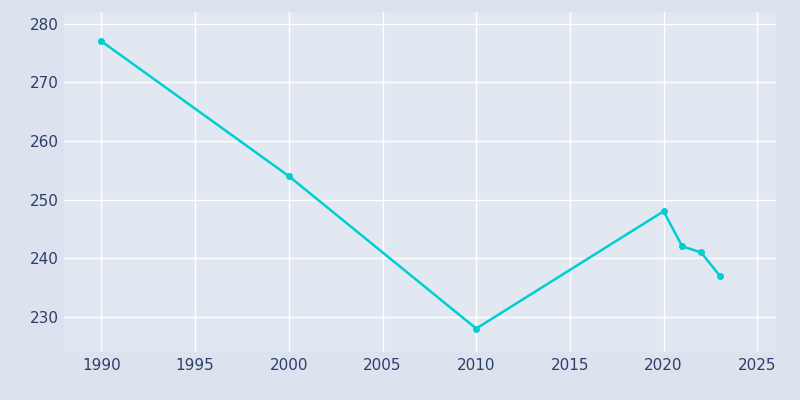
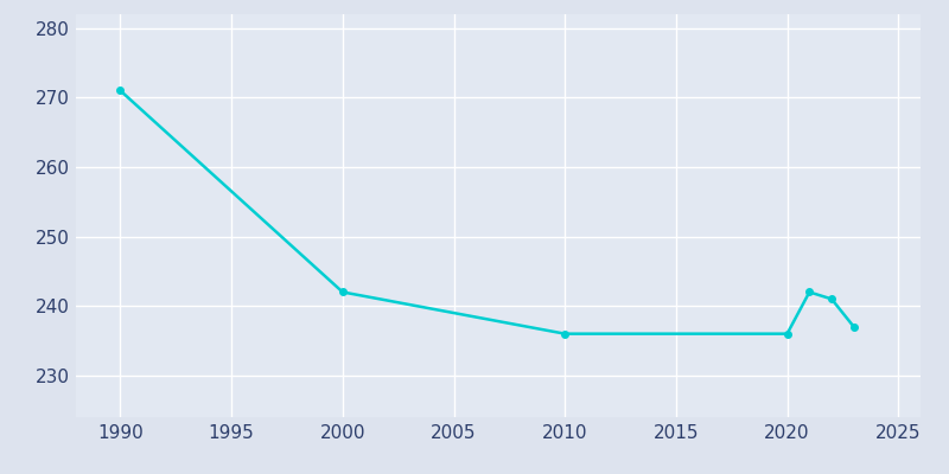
1990: 277 -> 271
2000: 254 -> 242
2010: 228 -> 236
2020: 248 -> 236
